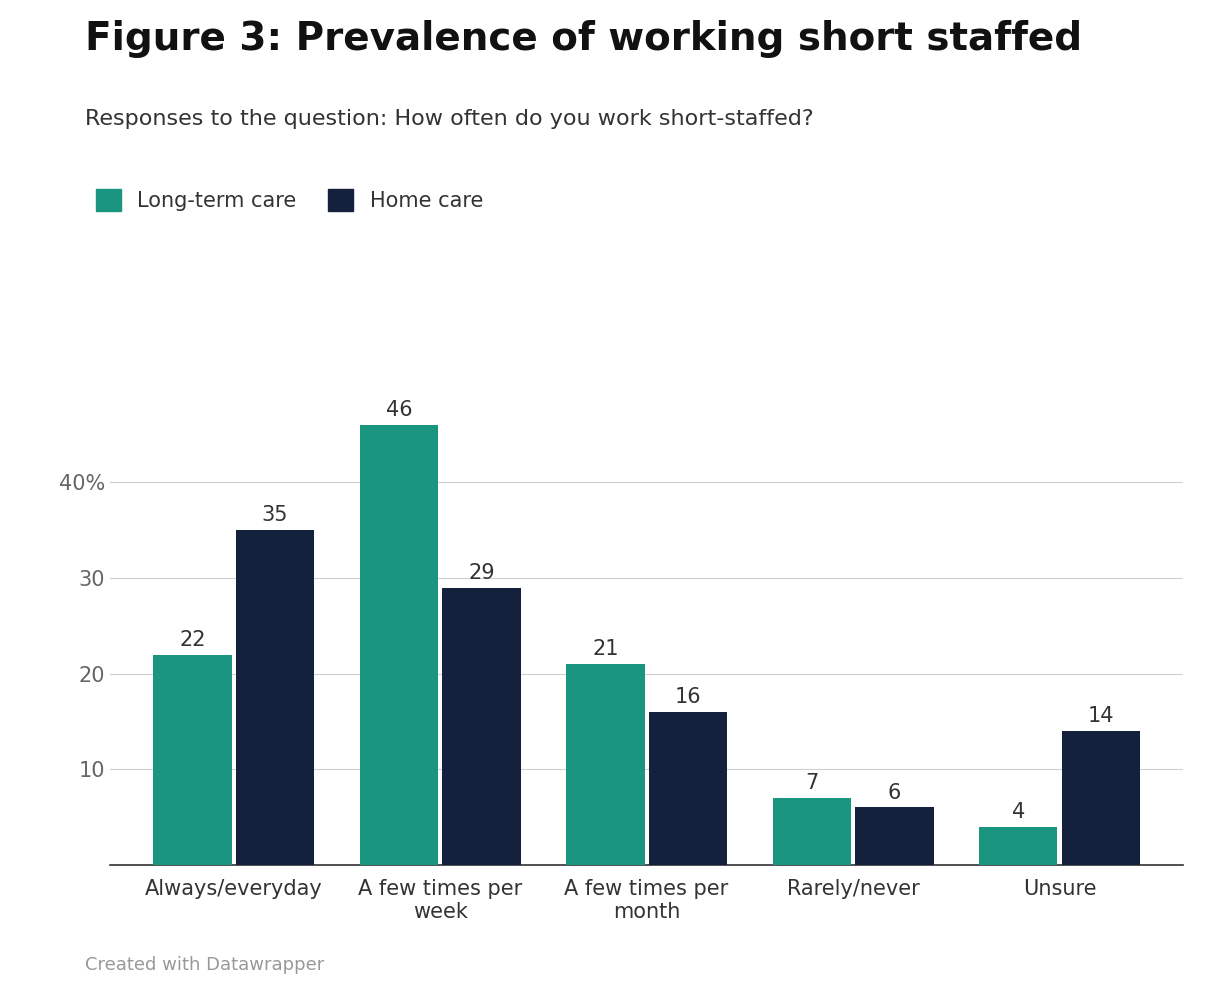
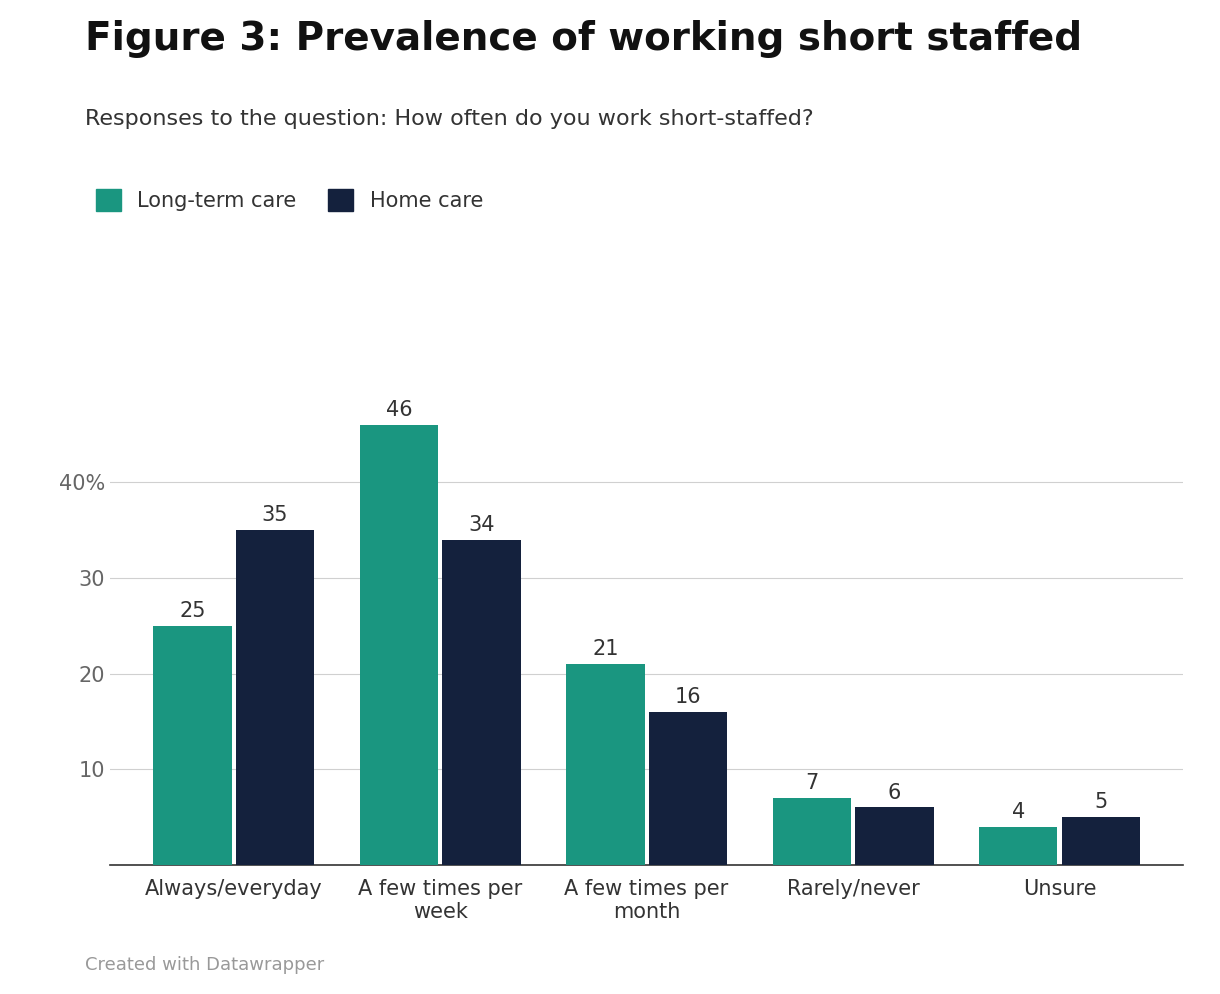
Long-term care/Always/everyday: 22 -> 25
Home care/A few times per week: 29 -> 34
Home care/Unsure: 14 -> 5
